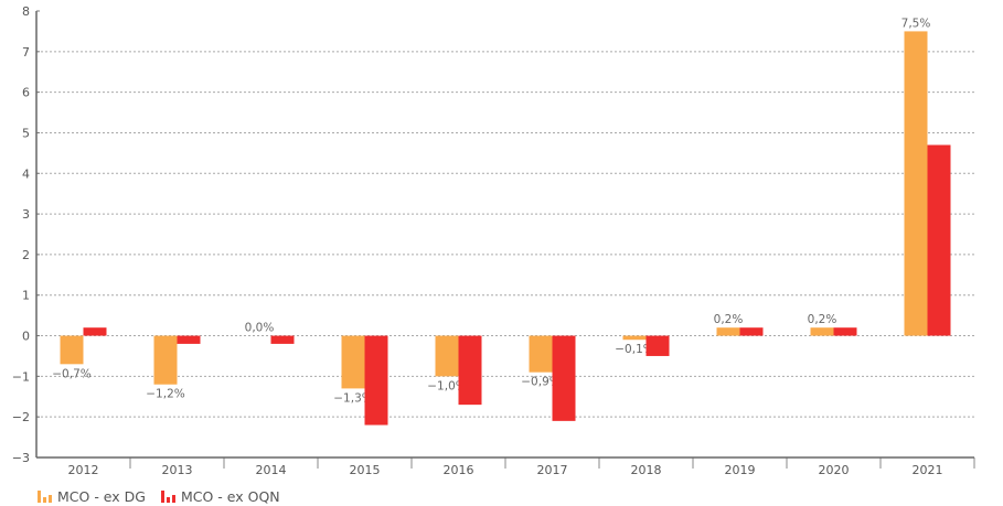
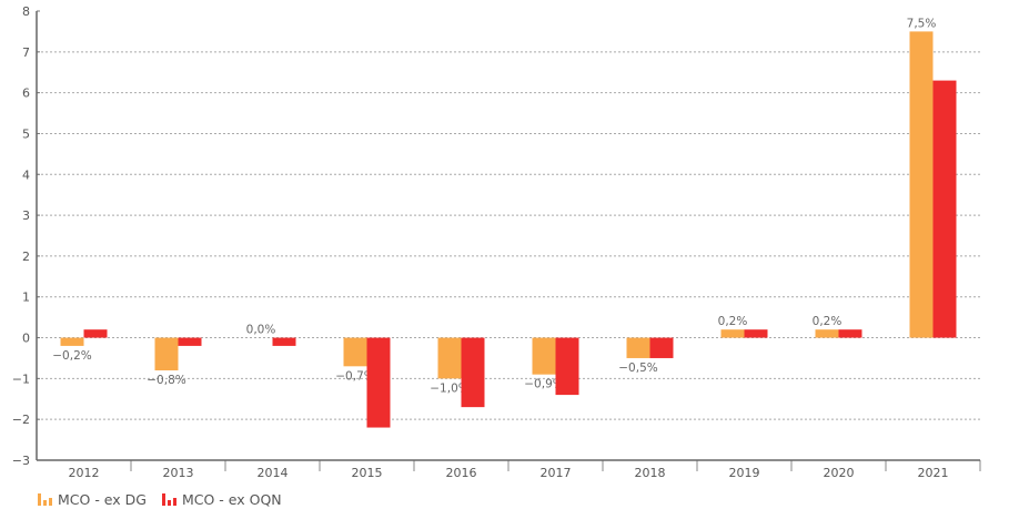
MCO - ex DG/2012: −0,7% -> −0,2%
MCO - ex DG/2013: −1,2% -> −0,8%
MCO - ex DG/2015: −1,3% -> −0,7%
MCO - ex OQN/2017: -2.1 -> -1.4
MCO - ex DG/2018: −0,1% -> −0,5%
MCO - ex OQN/2021: 4.7 -> 6.3
